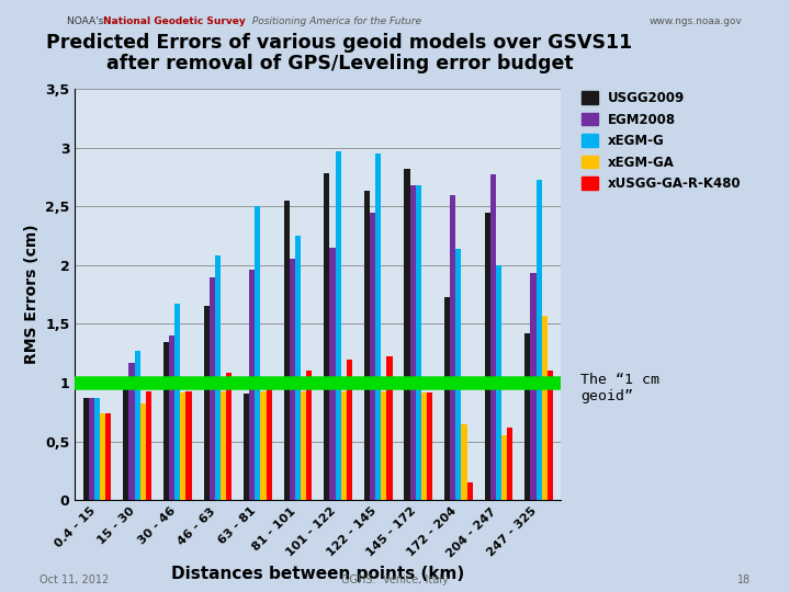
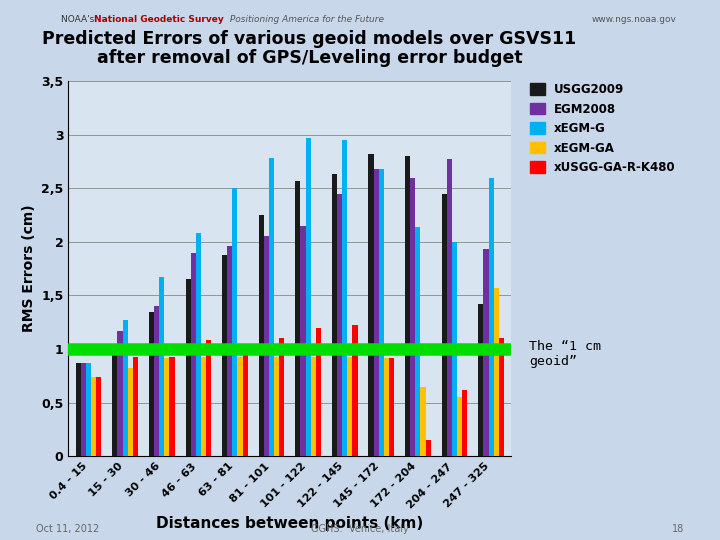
USGG2009/63 - 81: 0,91 -> 1,88
USGG2009/81 - 101: 2,55 -> 2,25
xEGM-G/81 - 101: 2,25 -> 2,78
USGG2009/101 - 122: 2,78 -> 2,57
USGG2009/172 - 204: 1,73 -> 2,80
xEGM-G/247 - 325: 2,73 -> 2,60
